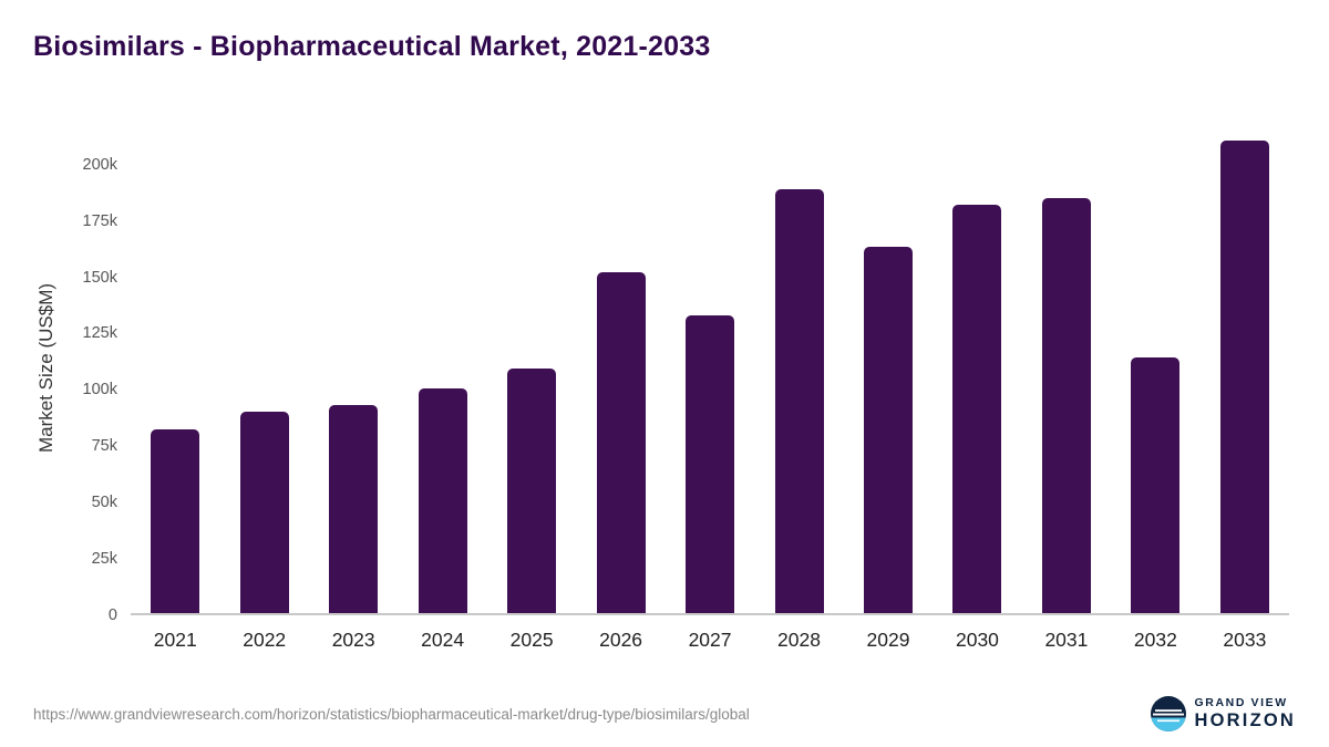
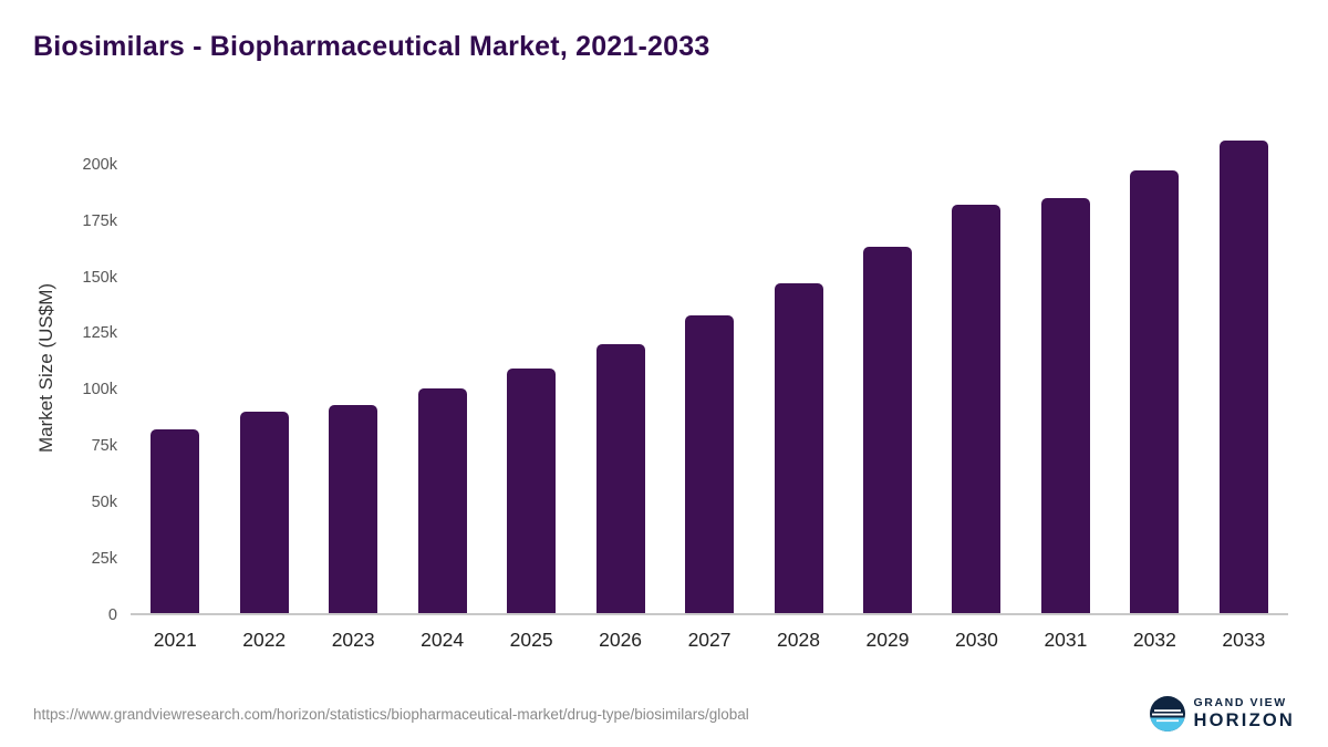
2026: 152k -> 120k
2028: 189k -> 147k
2032: 114k -> 198k
